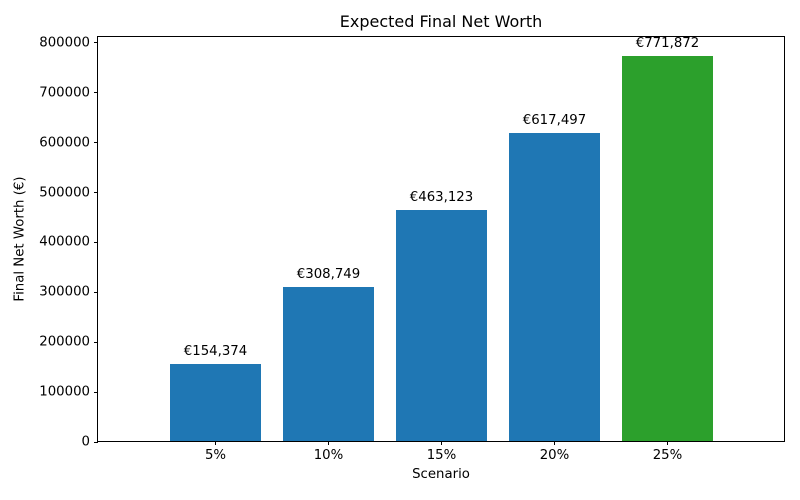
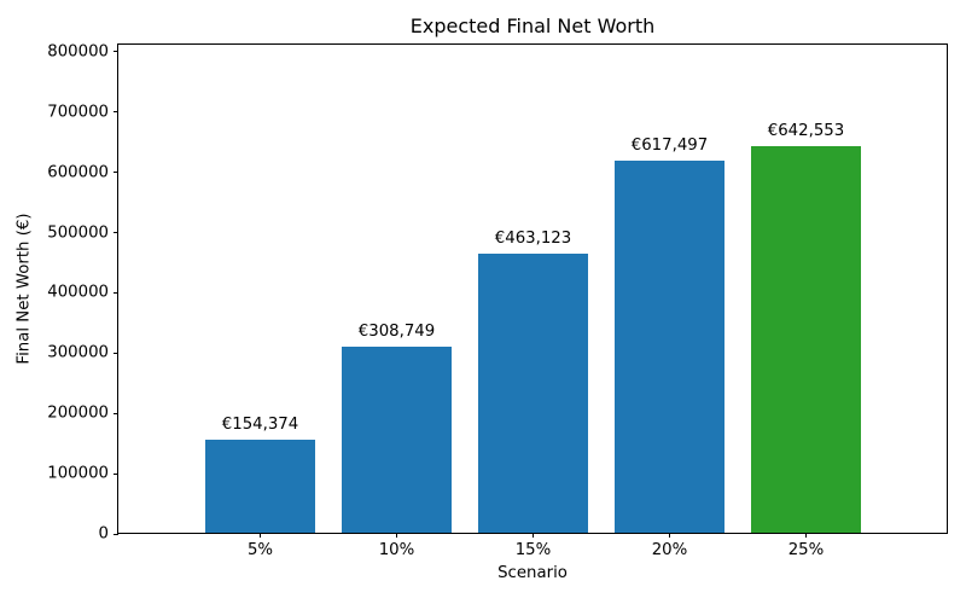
25%: €771,872 -> €642,553
